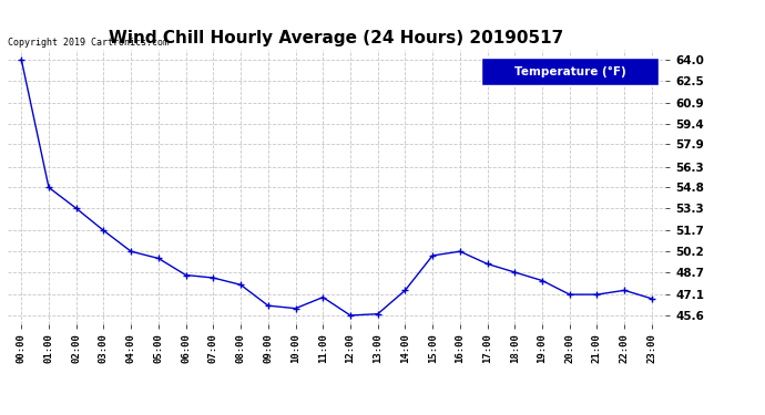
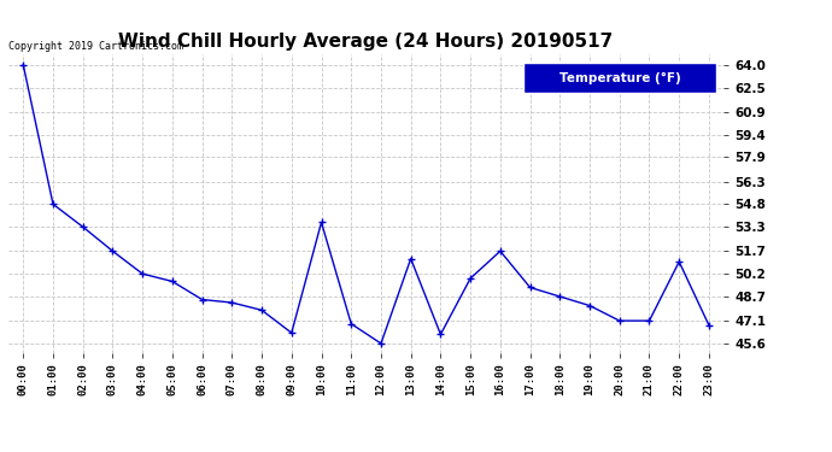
10:00: 46.1 -> 53.6
13:00: 45.7 -> 51.2
14:00: 47.4 -> 46.2
16:00: 50.2 -> 51.7
22:00: 47.4 -> 51.0
